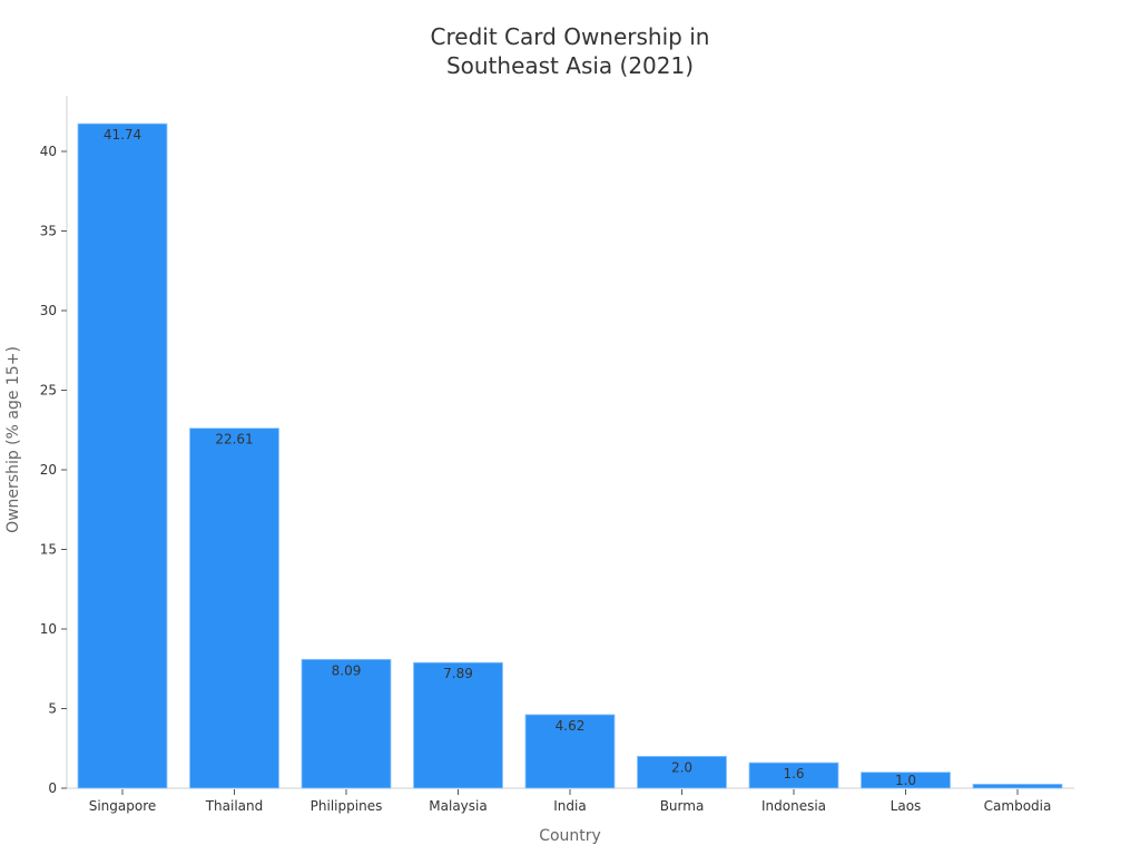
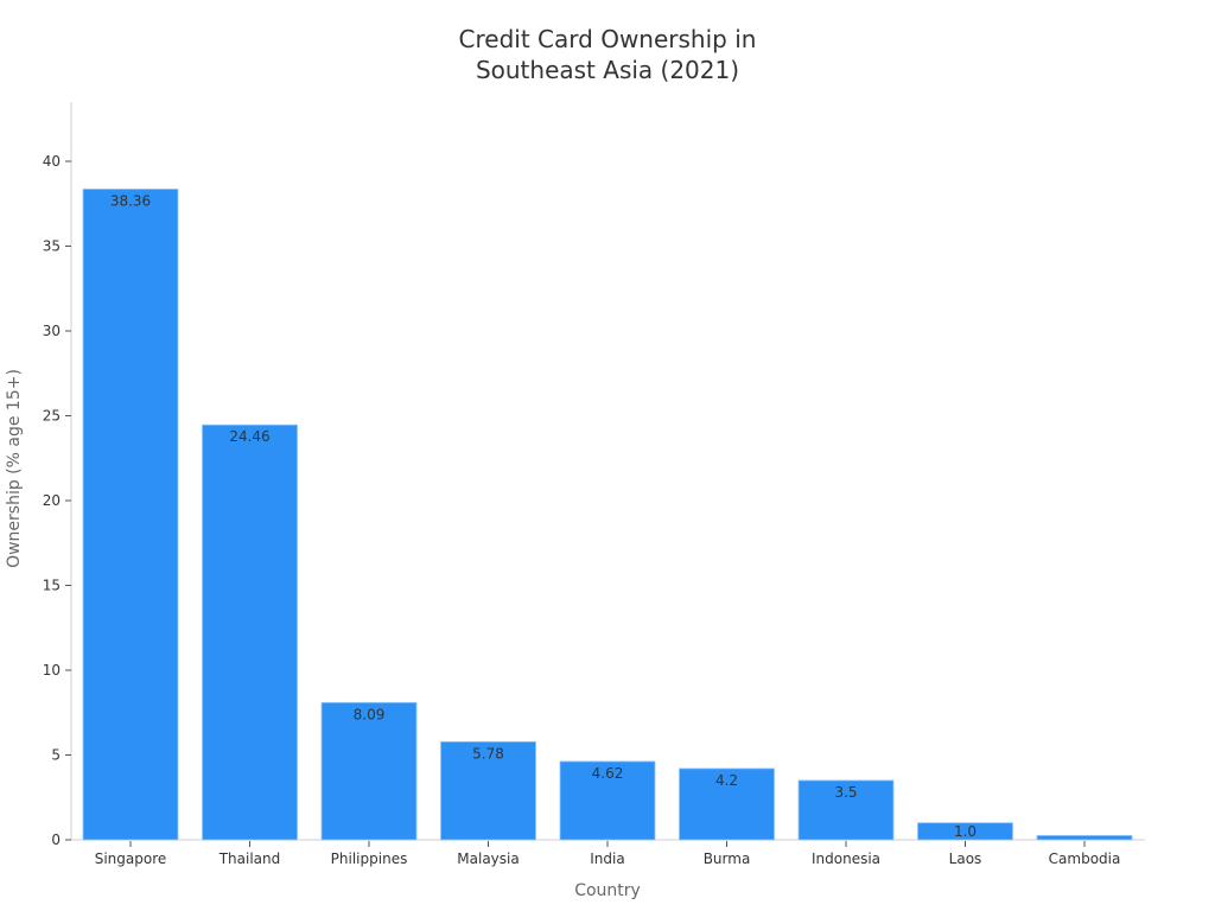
Singapore: 41.74 -> 38.36
Thailand: 22.61 -> 24.46
Malaysia: 7.89 -> 5.78
Burma: 2.0 -> 4.2
Indonesia: 1.6 -> 3.5
